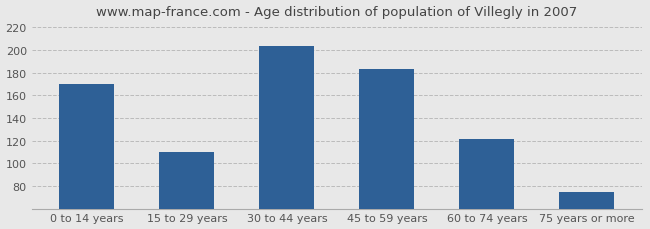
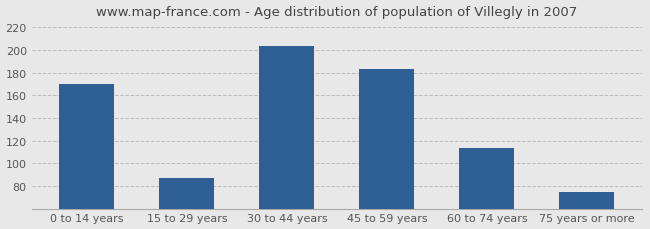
15 to 29 years: 110 -> 87
60 to 74 years: 121 -> 113
